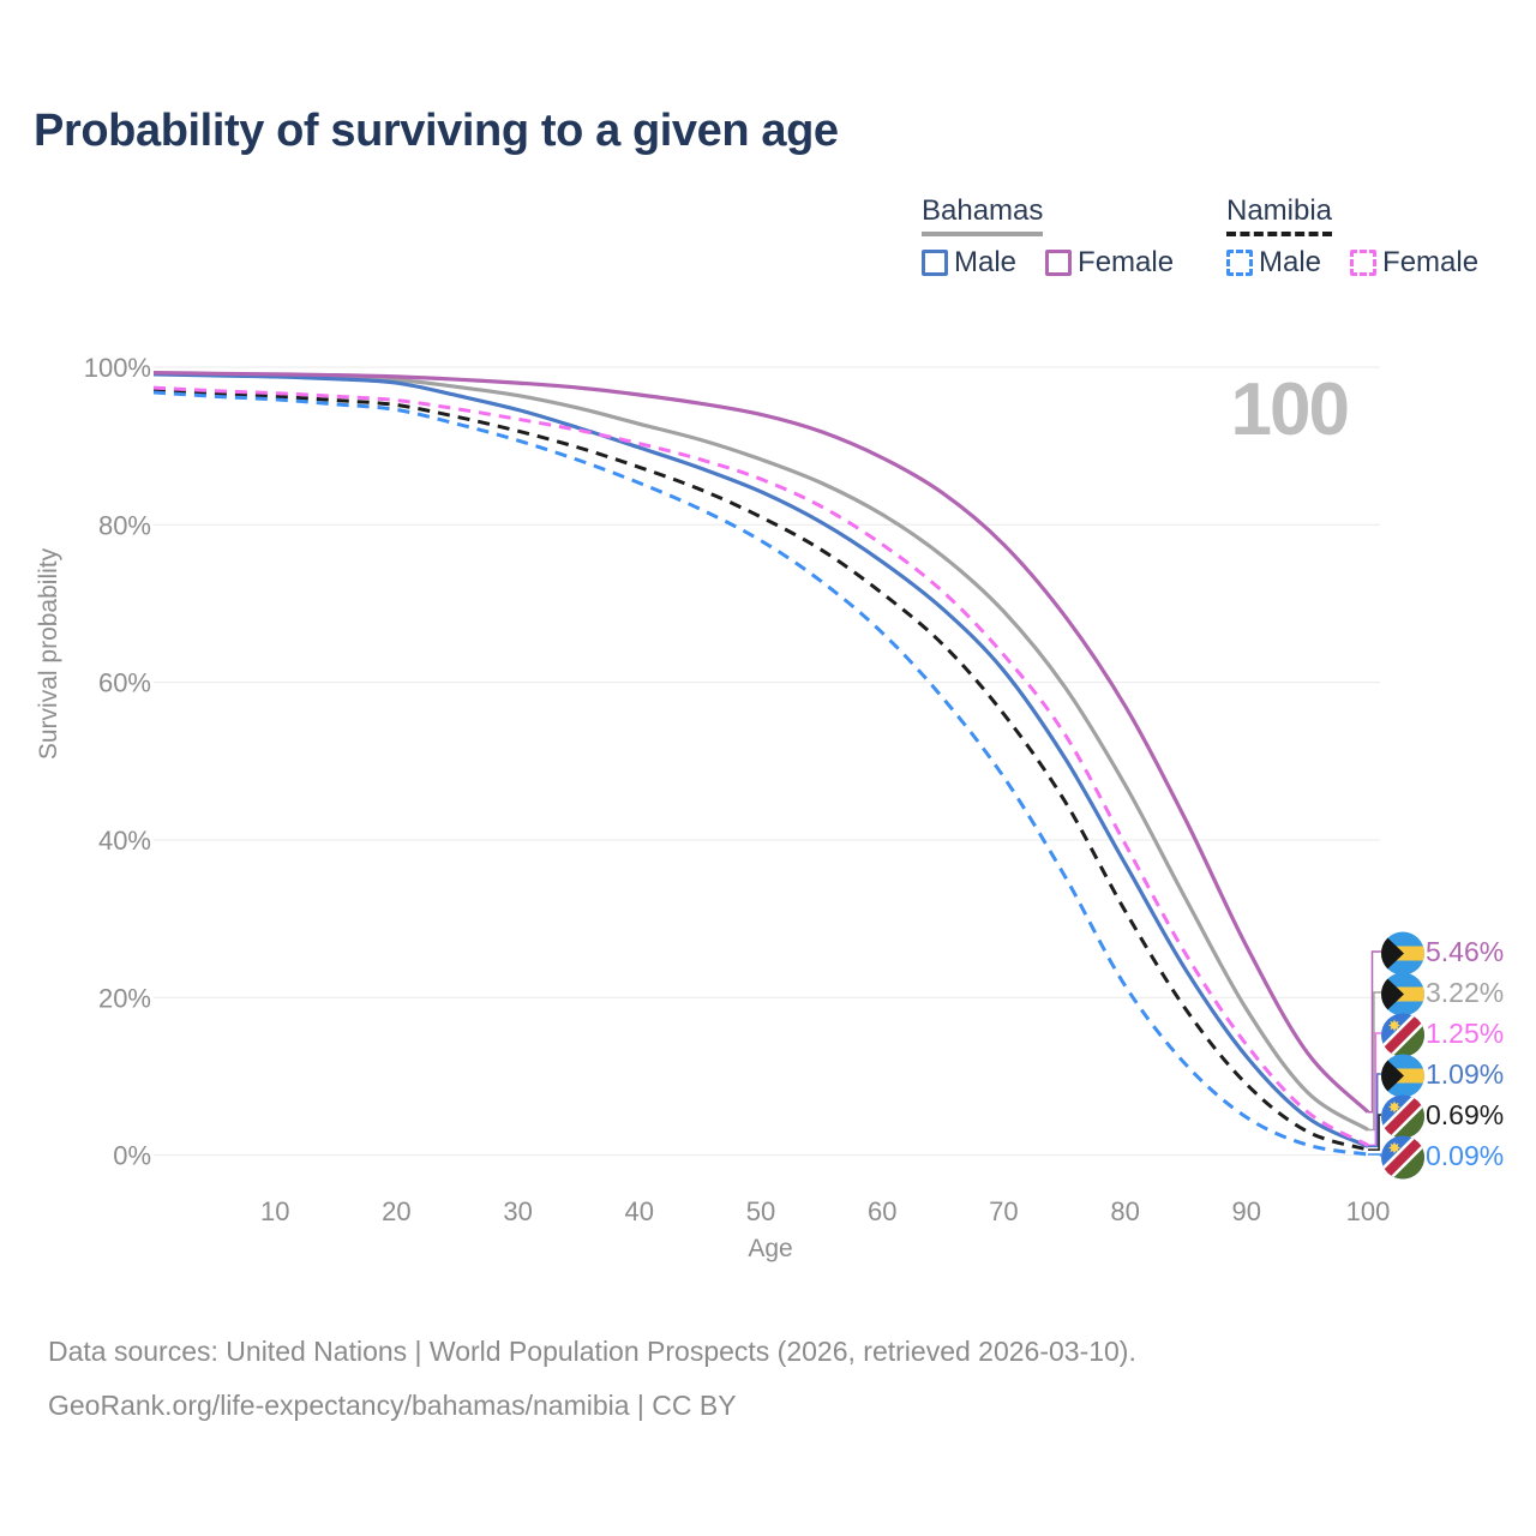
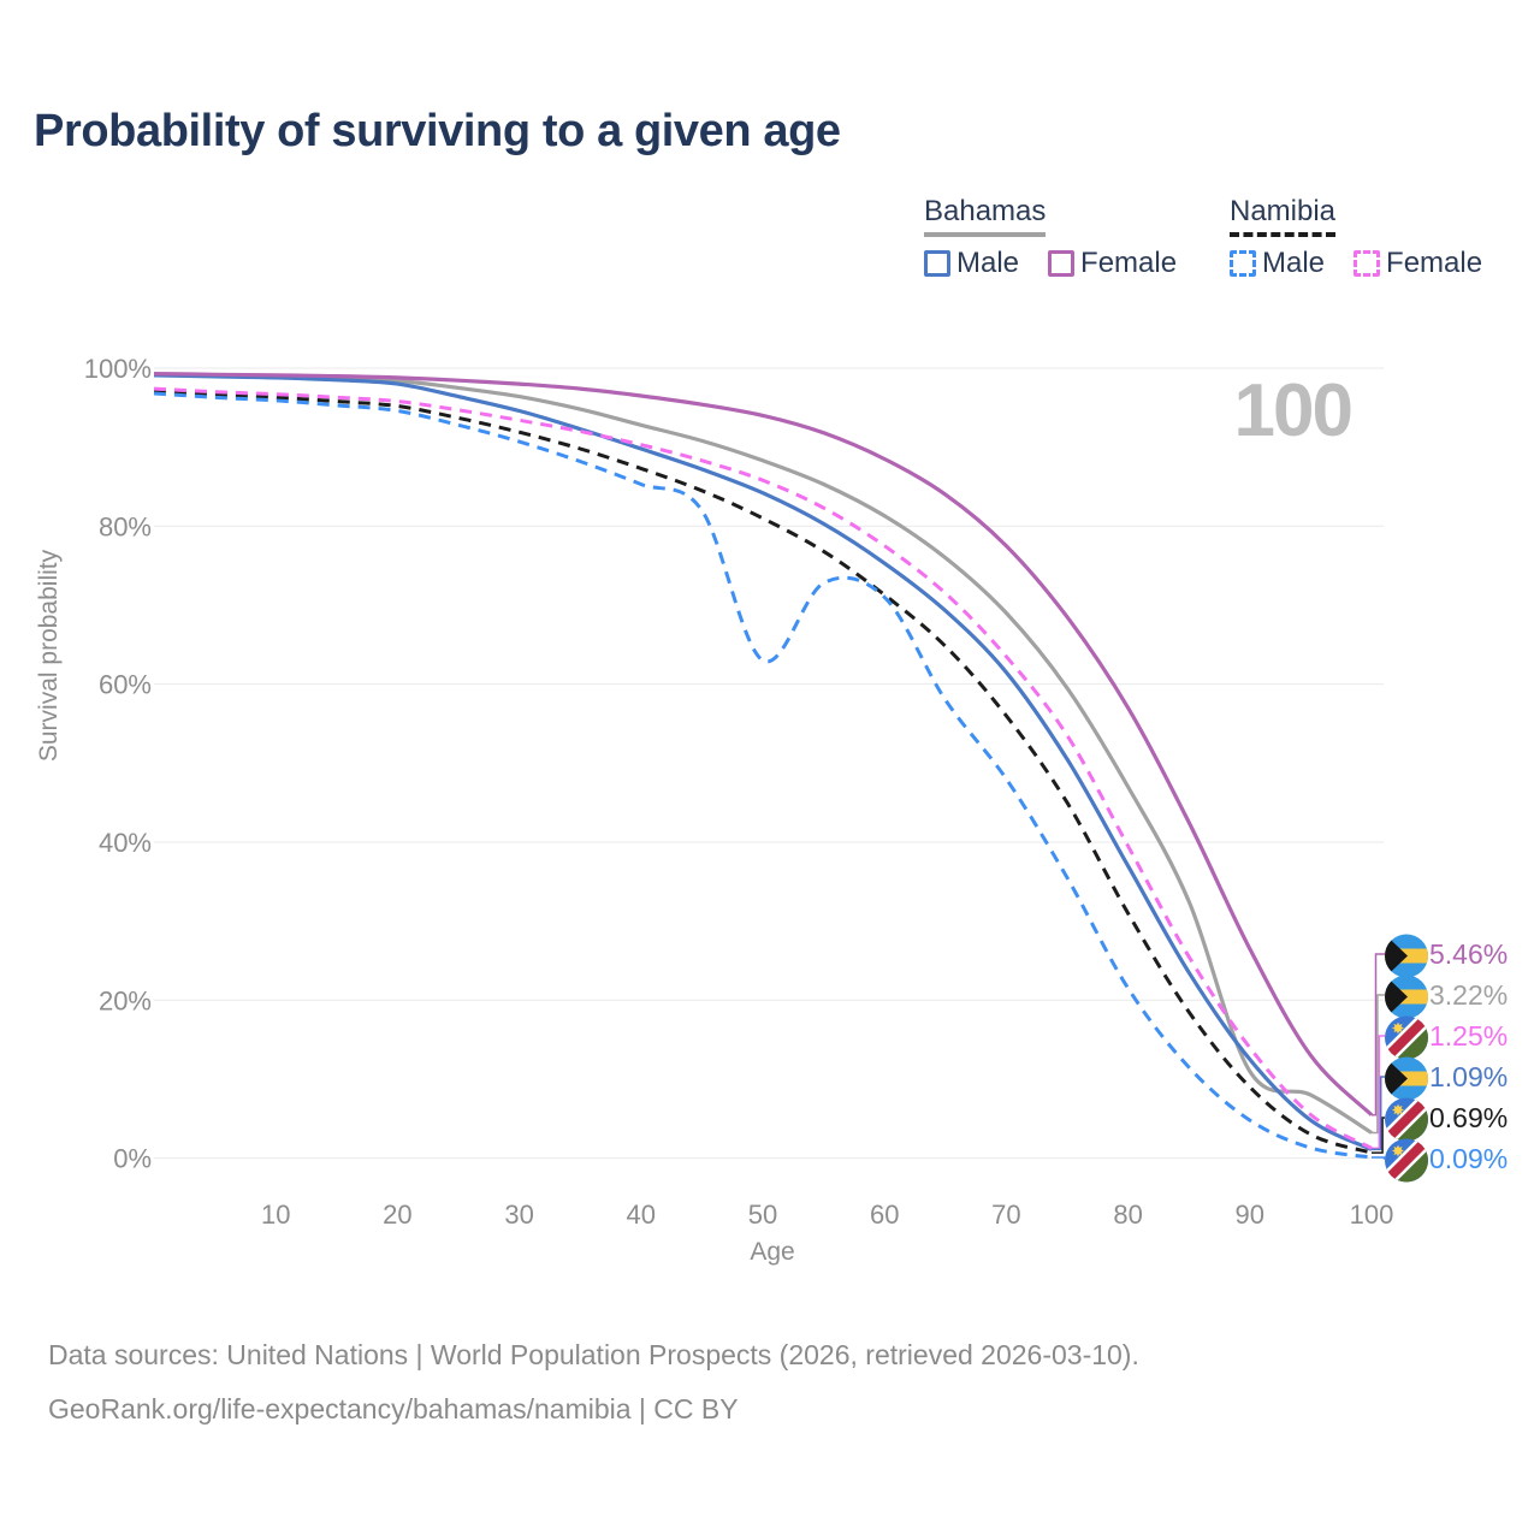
Namibia Male/50: 78% -> 63%
Namibia Male/60: 66% -> 71%
Bahamas/90: 18% -> 11%
